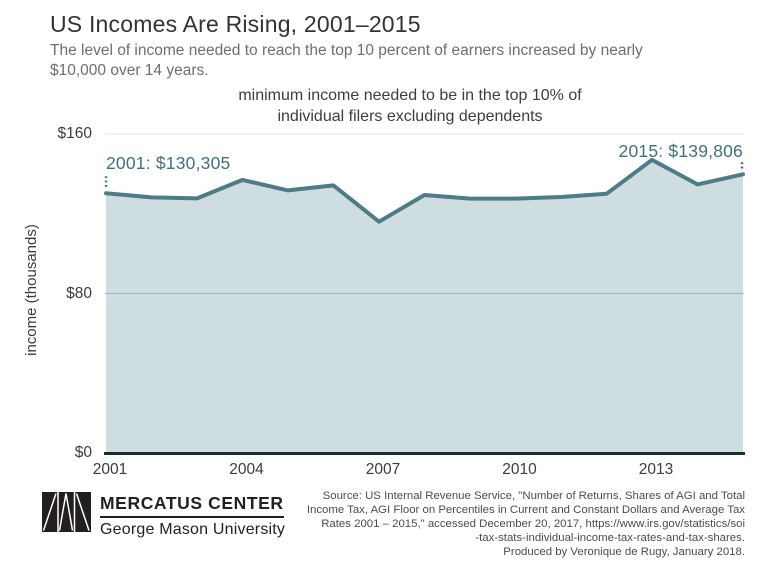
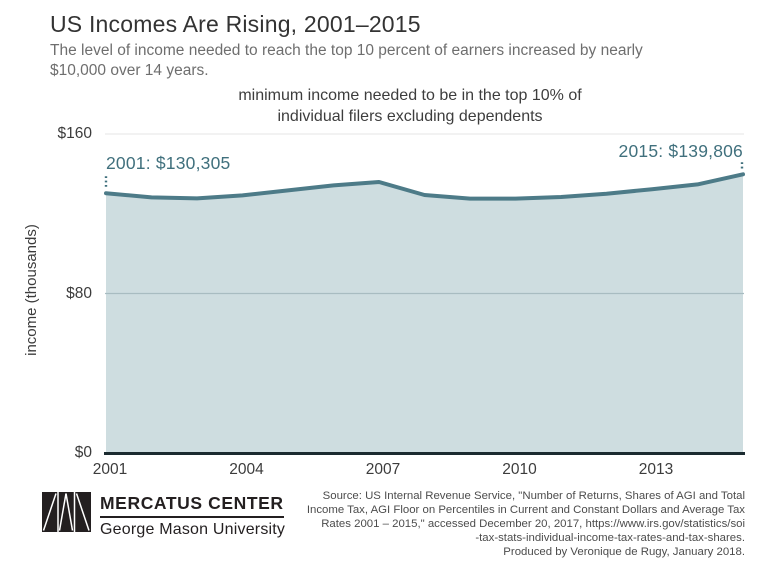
2004: $137 -> $129
2007: $116 -> $136
2013: $147 -> $132
